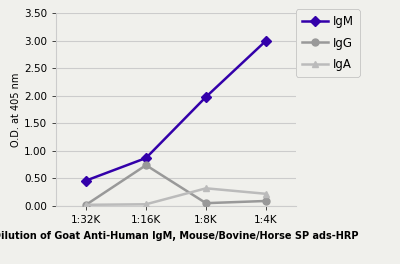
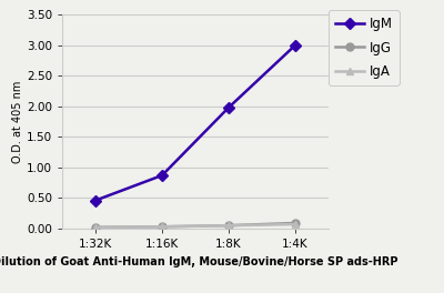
IgG/1:16K: 0.74 -> 0.03
IgA/1:8K: 0.32 -> 0.05
IgA/1:4K: 0.22 -> 0.07
